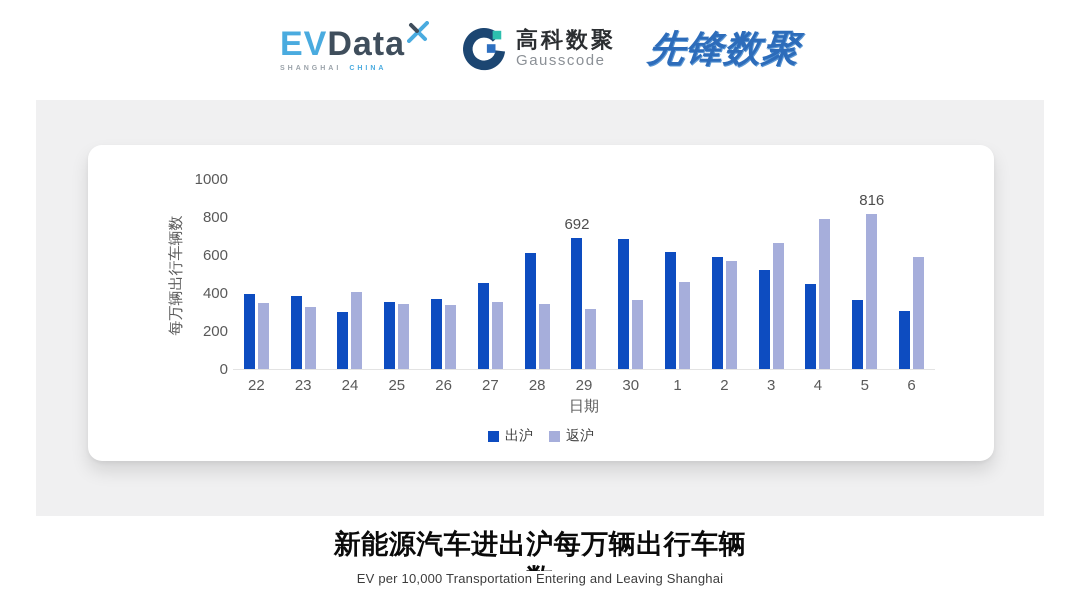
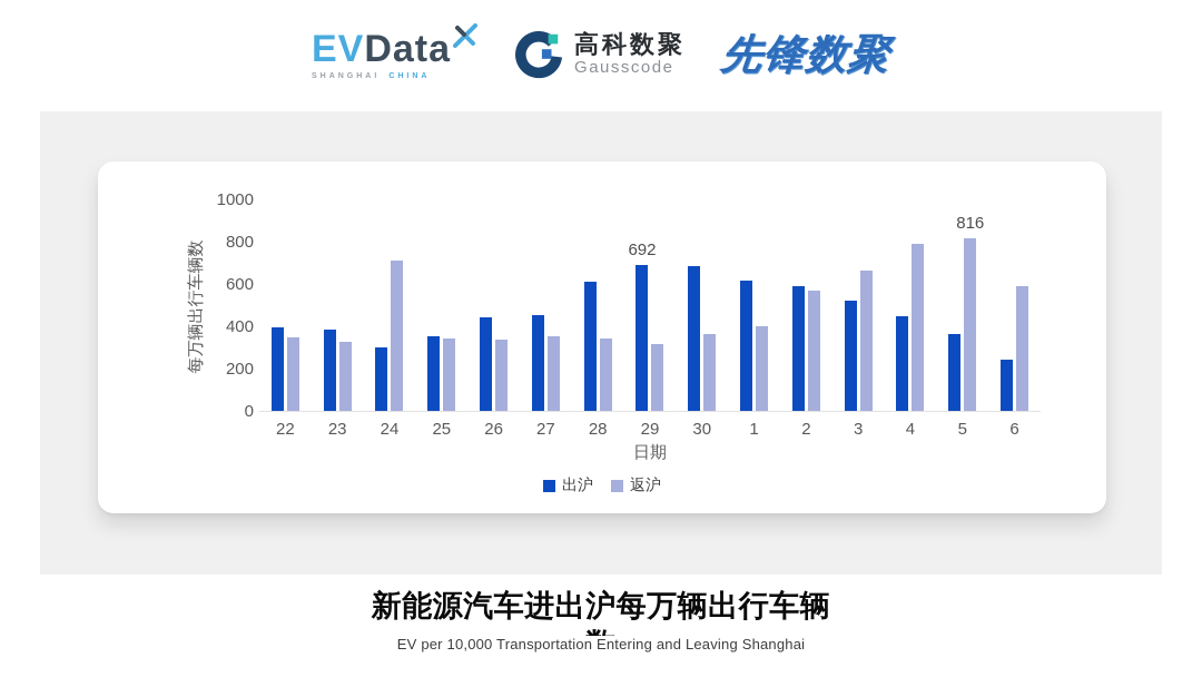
返沪/24: 410 -> 710
出沪/26: 370 -> 440
返沪/1: 460 -> 400
出沪/6: 300 -> 240
